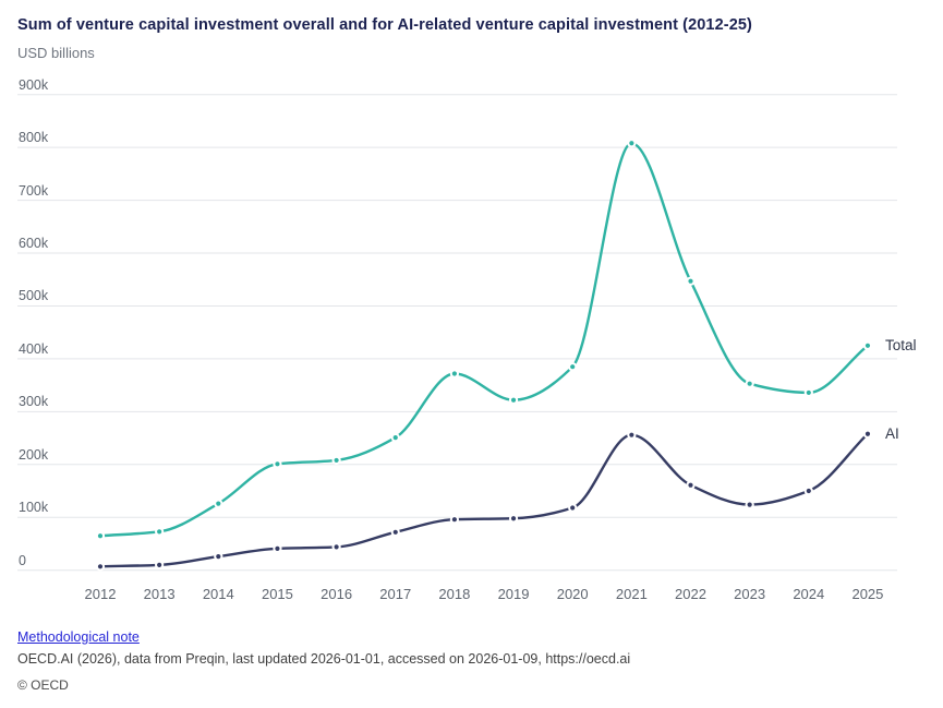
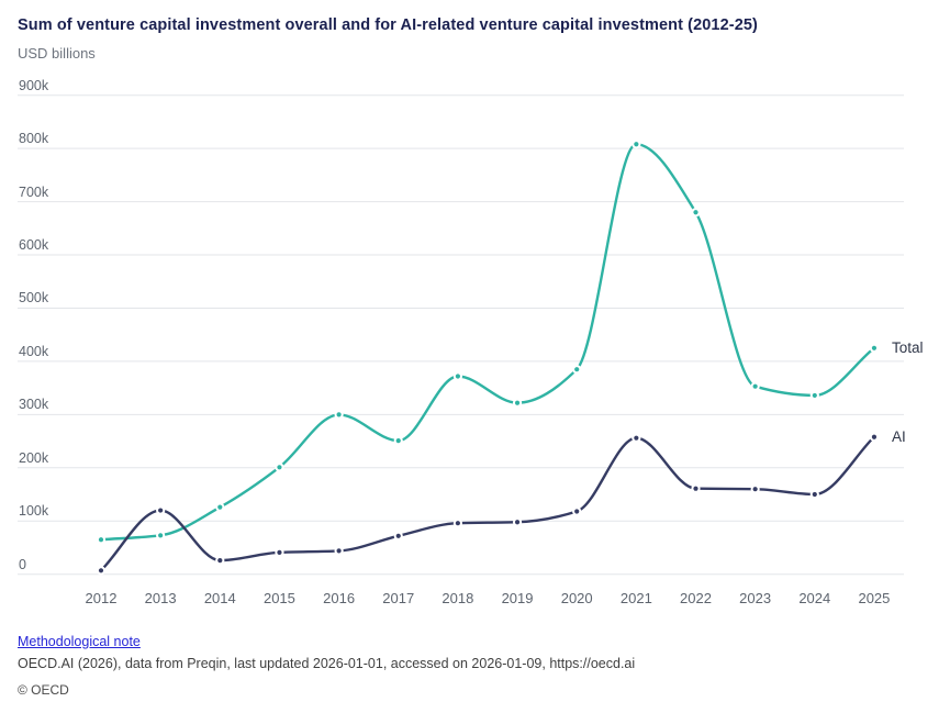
AI/2013: 10k -> 120k
Total/2016: 210k -> 300k
Total/2022: 550k -> 680k
AI/2023: 120k -> 160k
